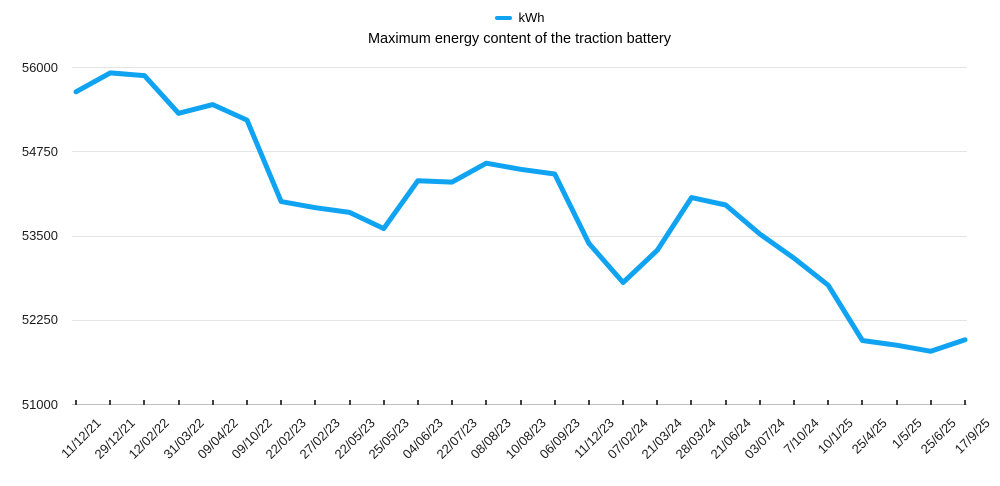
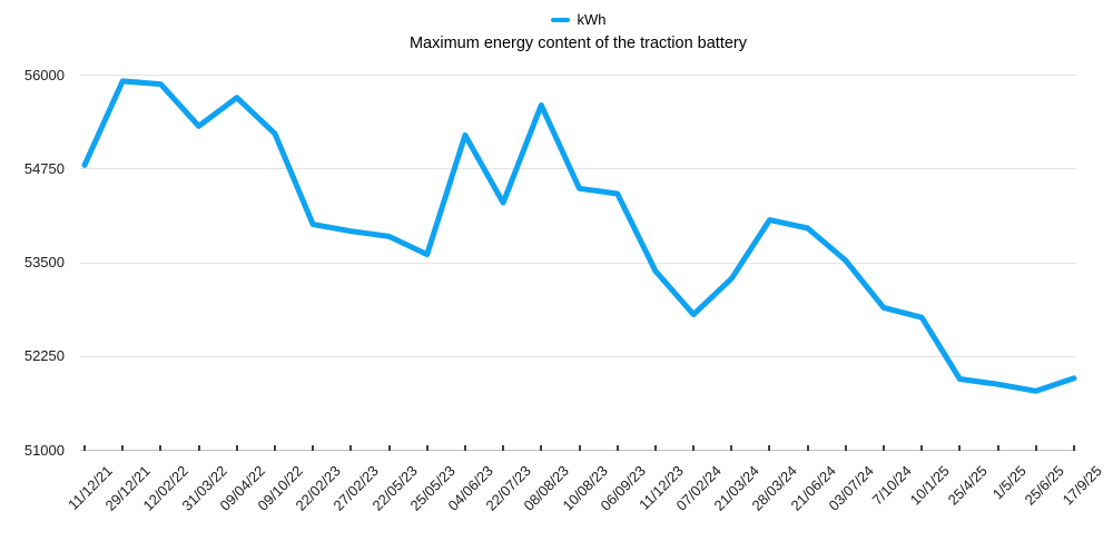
11/12/21: 55600 -> 54800
09/04/22: 55400 -> 55700
04/06/23: 54300 -> 55200
08/08/23: 54600 -> 55600
7/10/24: 53200 -> 52900
